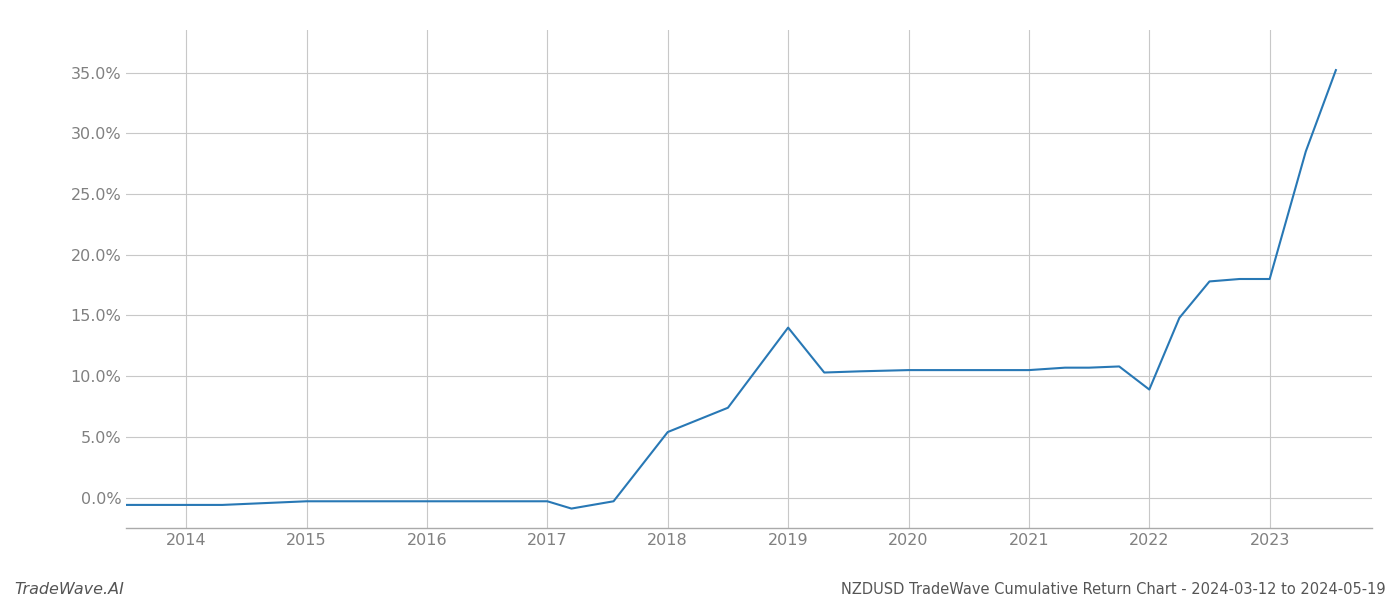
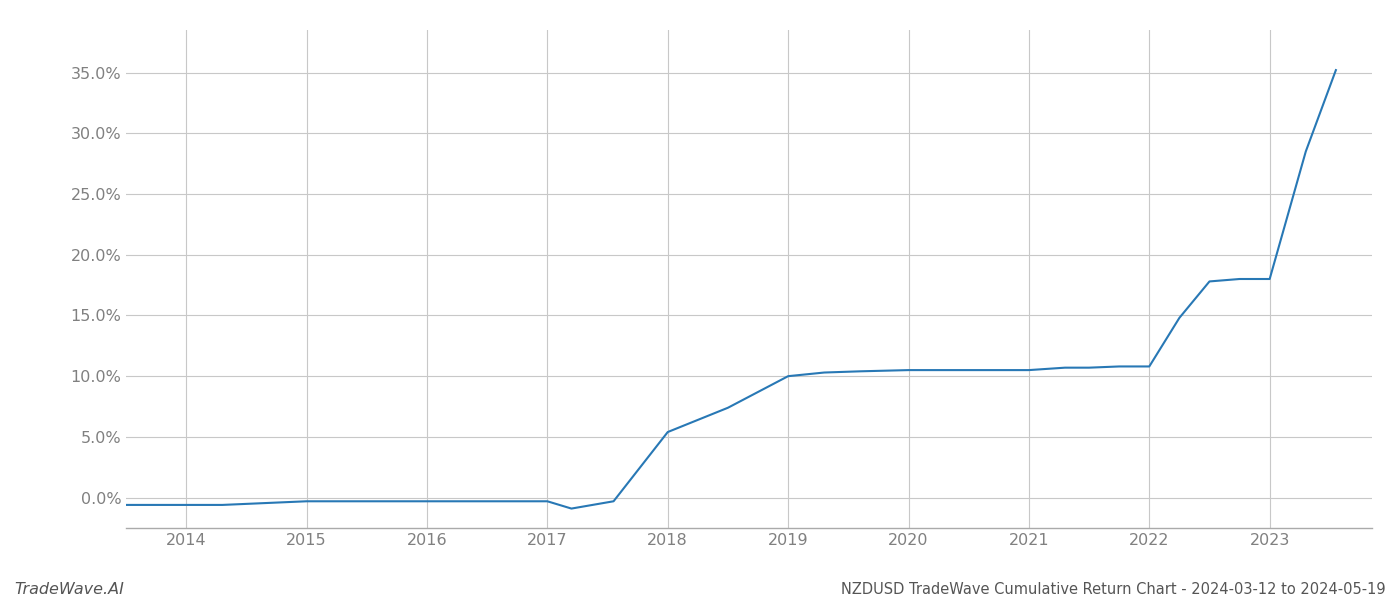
2019: 14.0% -> 10.0%
2022: 8.9% -> 10.8%
